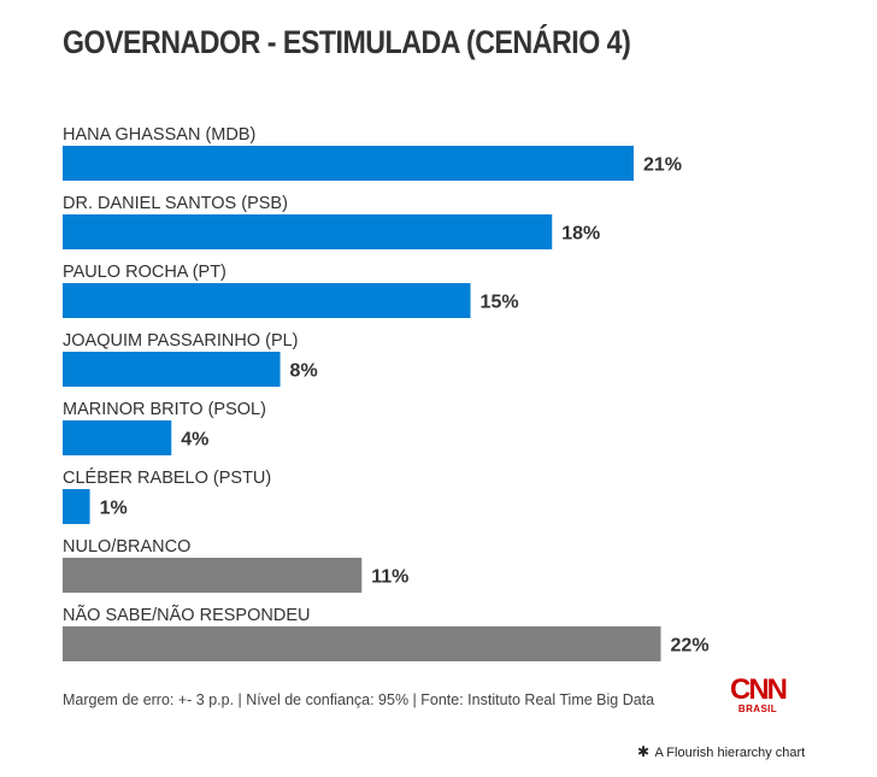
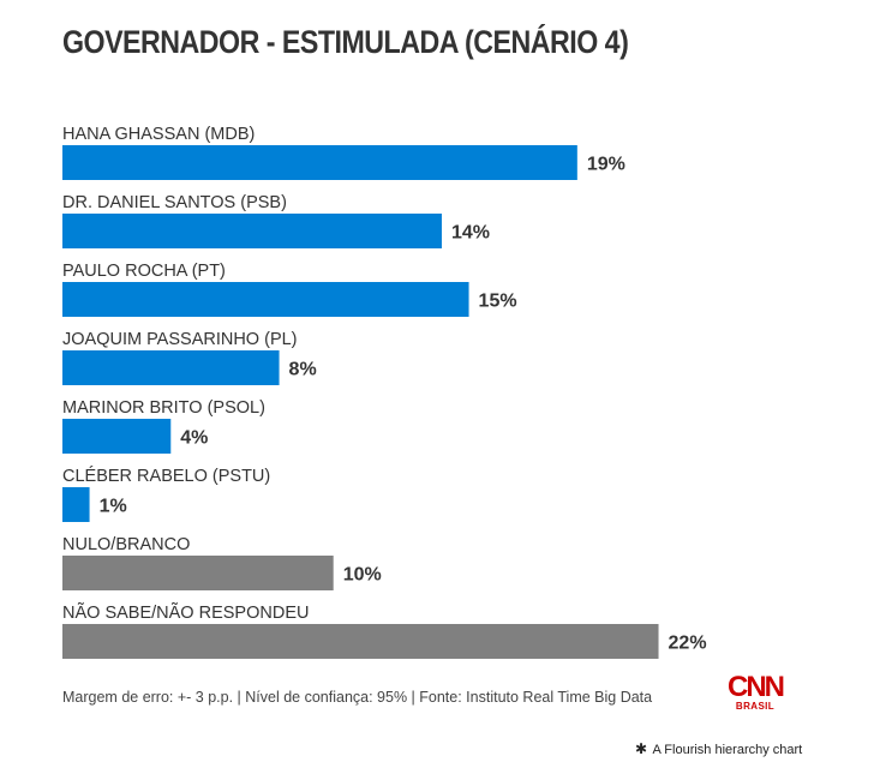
HANA GHASSAN (MDB): 21% -> 19%
DR. DANIEL SANTOS (PSB): 18% -> 14%
NULO/BRANCO: 11% -> 10%
